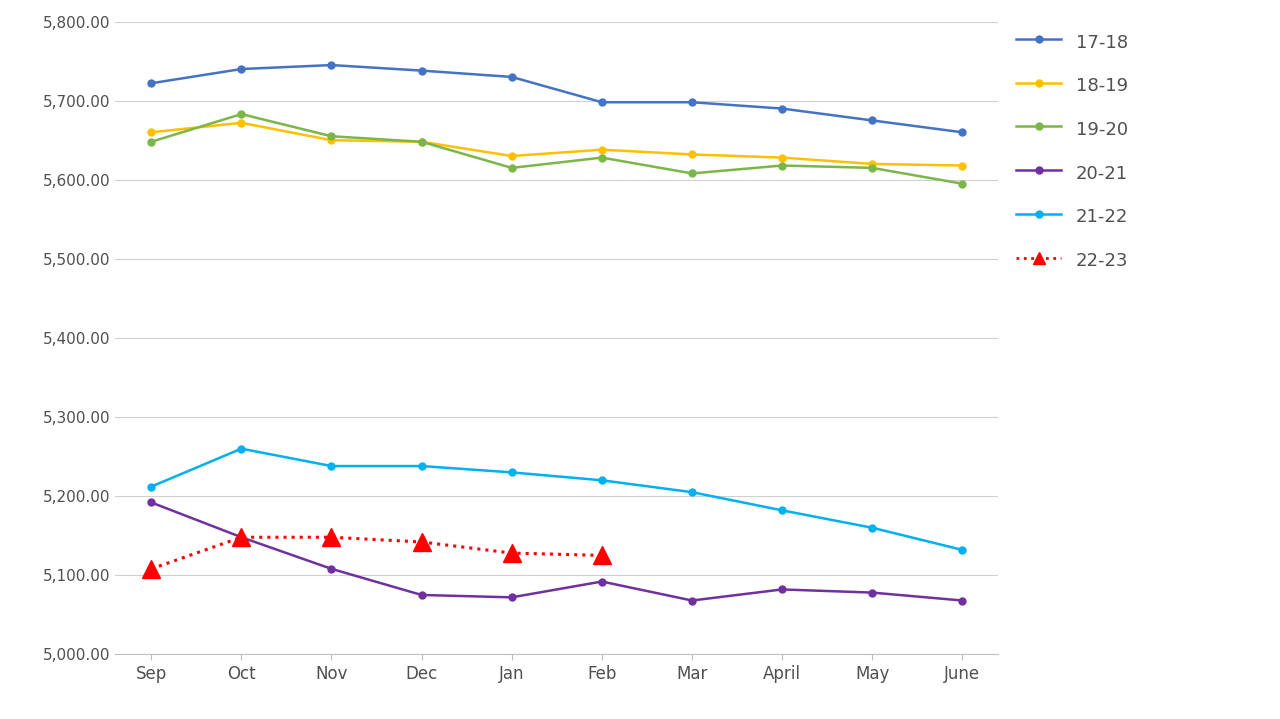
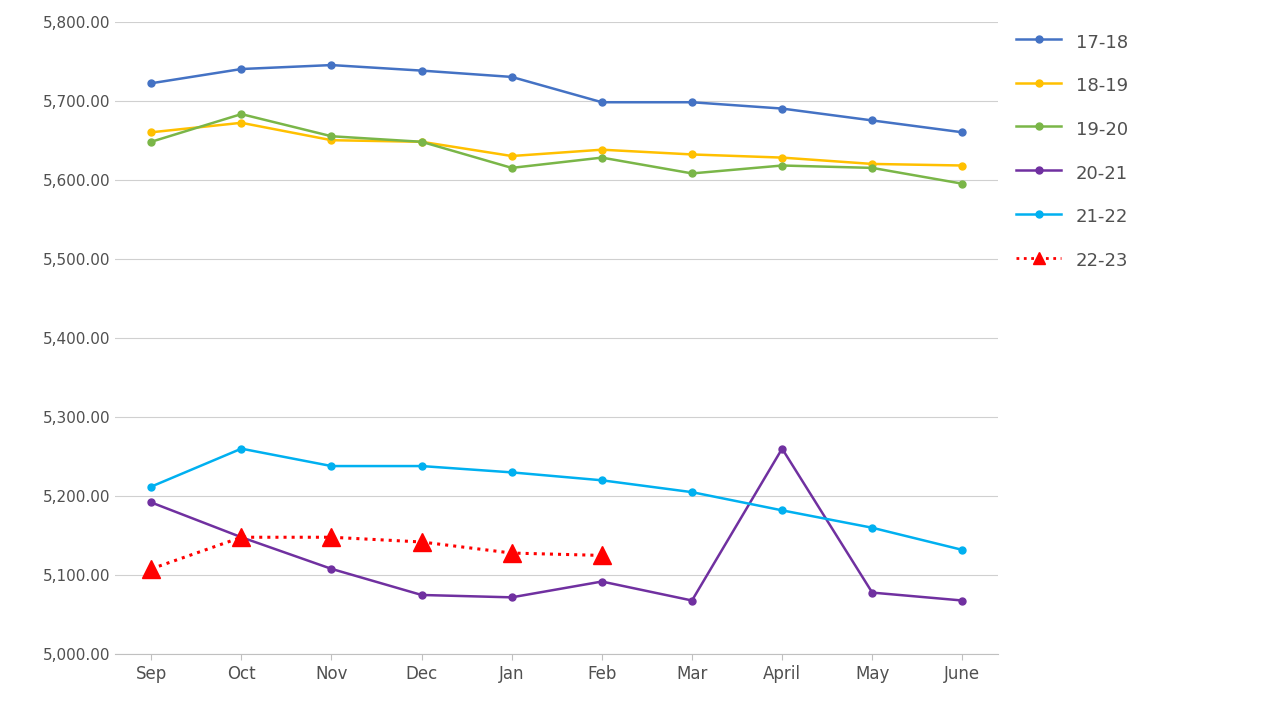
20-21/April: 5,082 -> 5,260
